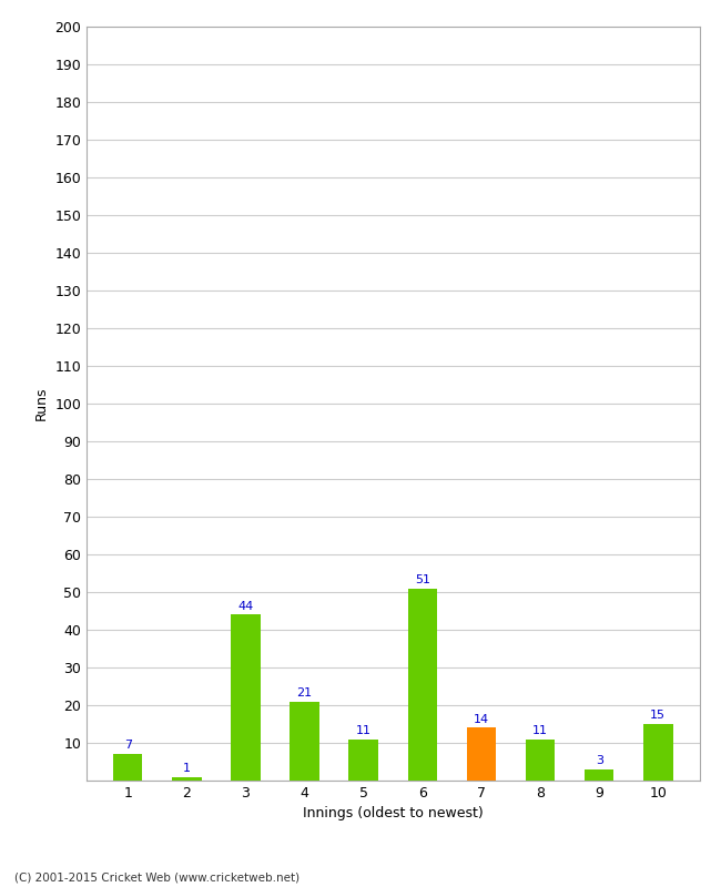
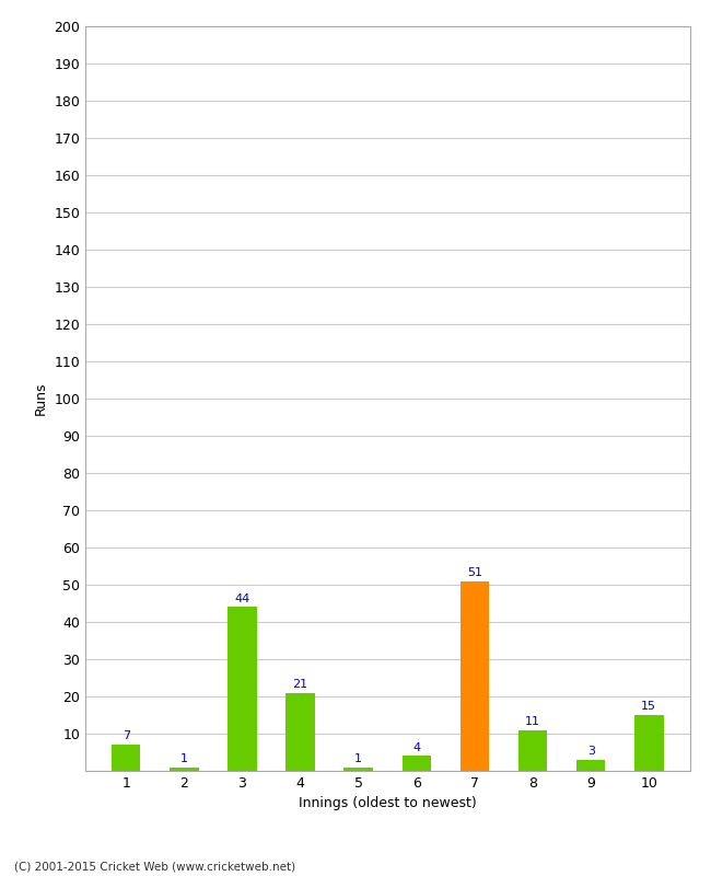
5: 11 -> 1
6: 51 -> 4
7: 14 -> 51
